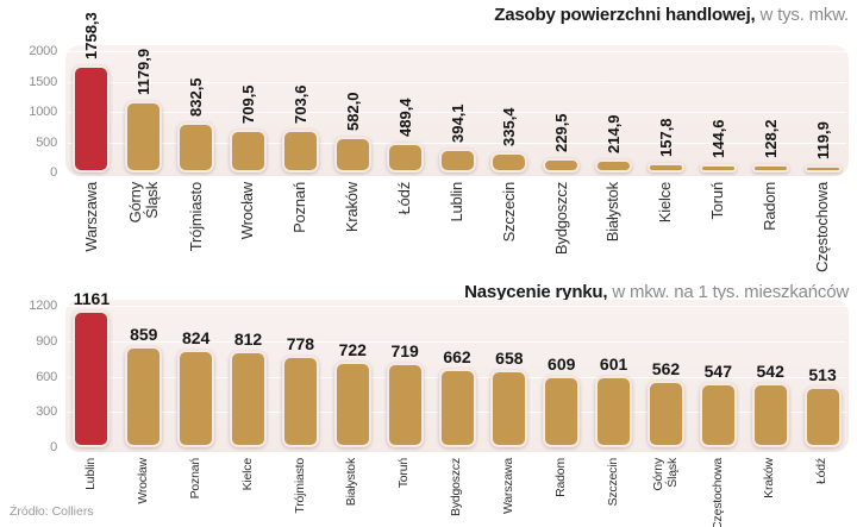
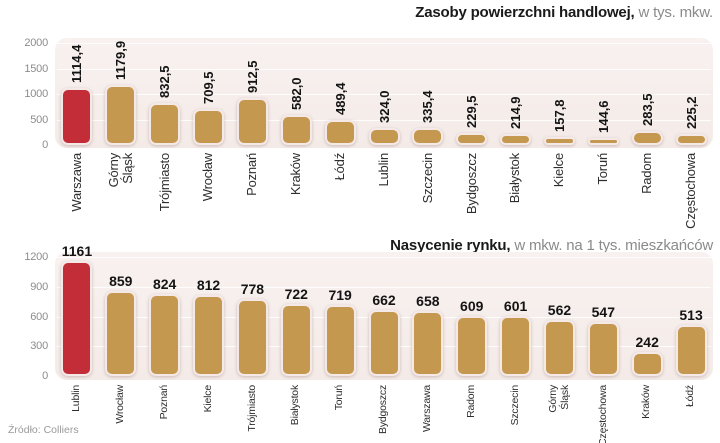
Zasoby powierzchni handlowej,/Warszawa: 1758,3 -> 1114,4
Zasoby powierzchni handlowej,/Poznań: 703,6 -> 912,5
Zasoby powierzchni handlowej,/Lublin: 394,1 -> 324,0
Zasoby powierzchni handlowej,/Radom: 128,2 -> 283,5
Zasoby powierzchni handlowej,/Częstochowa: 119,9 -> 225,2
Nasycenie rynku,/Kraków: 542 -> 242
